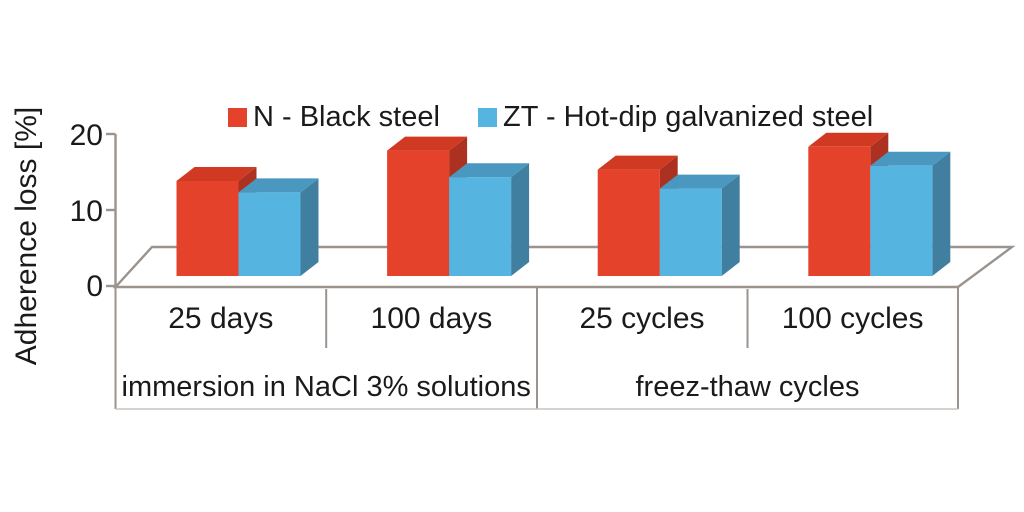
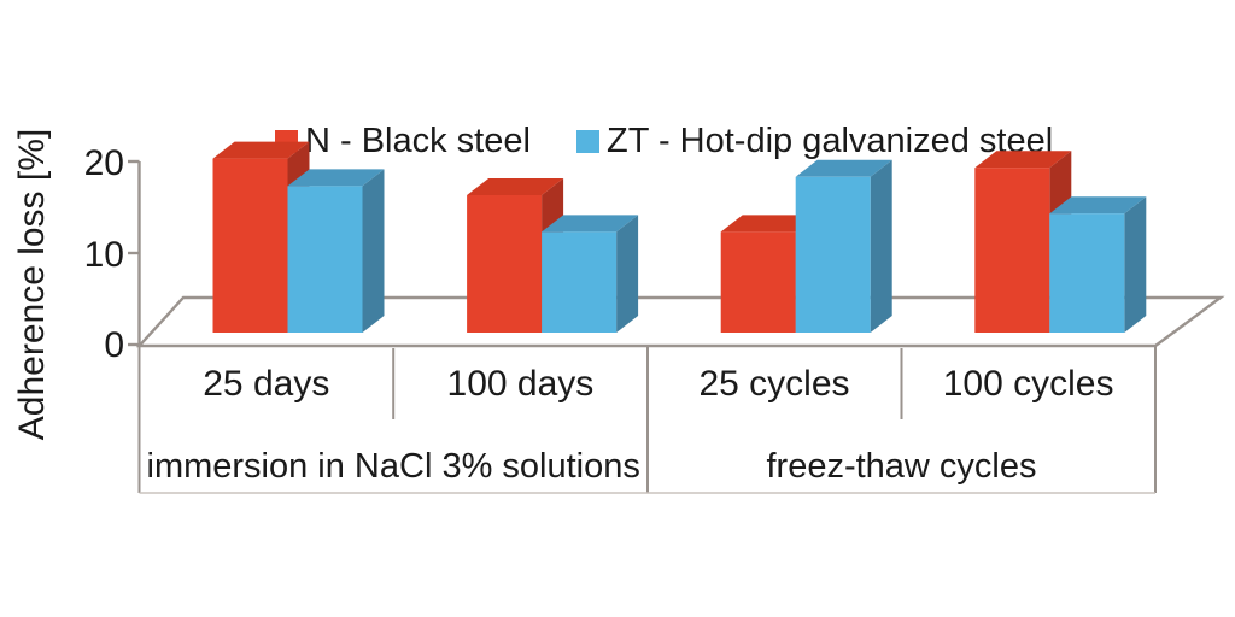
N - Black steel/25 days: 12 -> 19
ZT - Hot-dip galvanized steel/25 days: 11 -> 16
N - Black steel/100 days: 16 -> 15
ZT - Hot-dip galvanized steel/100 days: 13 -> 11
N - Black steel/25 cycles: 14 -> 11
ZT - Hot-dip galvanized steel/25 cycles: 12 -> 17
N - Black steel/100 cycles: 17 -> 18
ZT - Hot-dip galvanized steel/100 cycles: 14 -> 13
